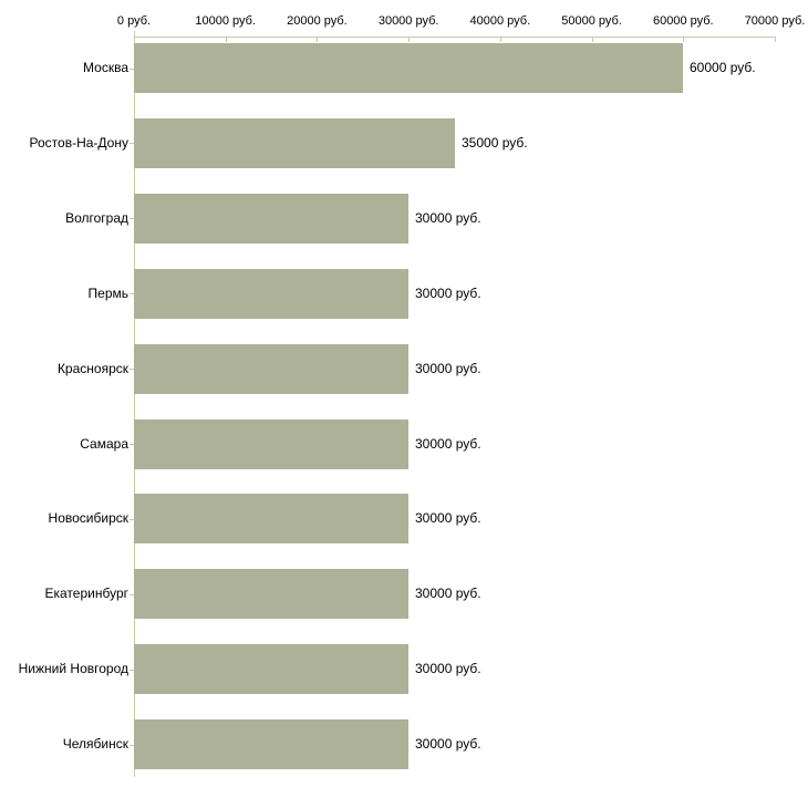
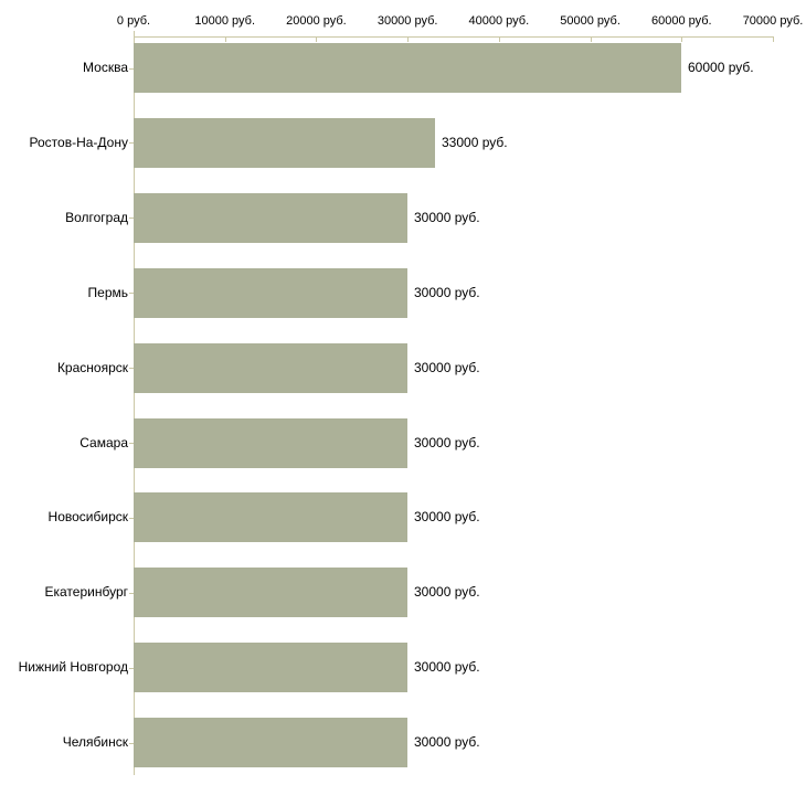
Ростов-На-Дону: 35000 -> 33000
